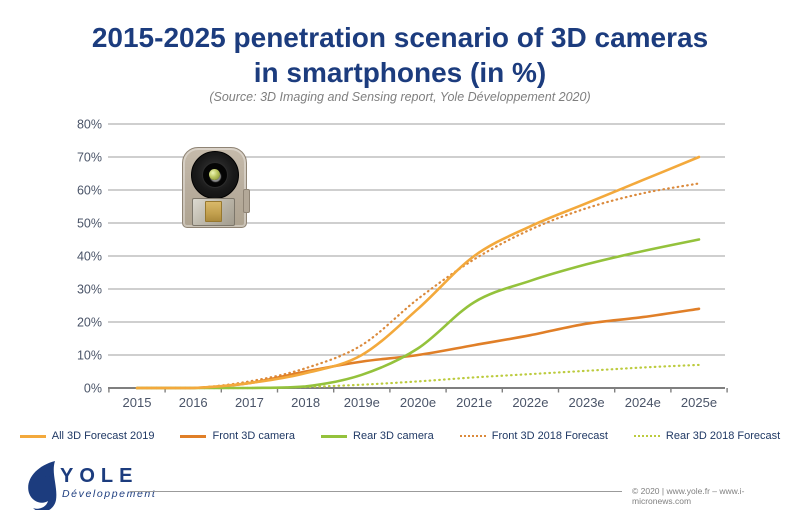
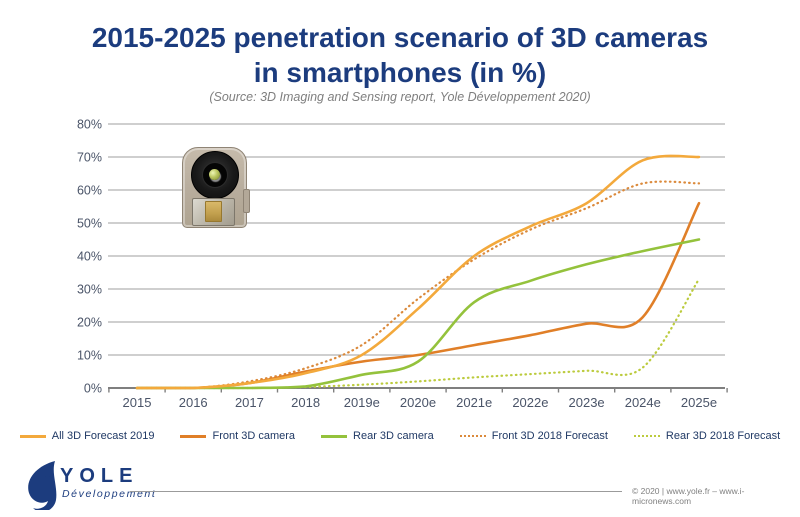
Rear 3D camera/2020e: 12% -> 8%
All 3D Forecast 2019/2024e: 63% -> 69%
Front 3D 2018 Forecast/2024e: 59% -> 62%
Front 3D camera/2025e: 24% -> 56%
Rear 3D 2018 Forecast/2025e: 7% -> 33%
